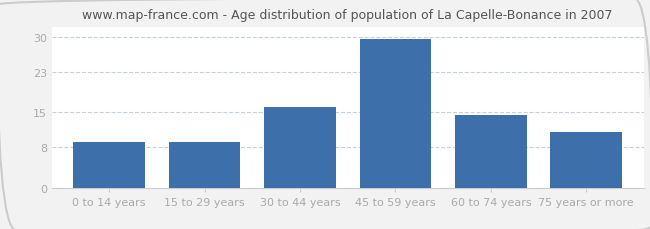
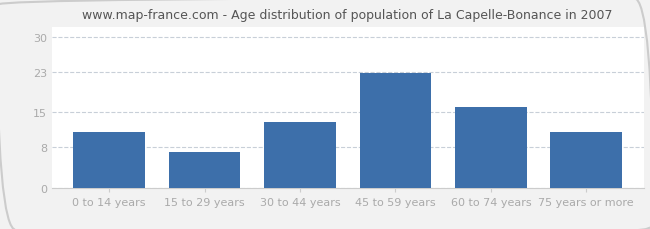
0 to 14 years: 9.0 -> 11.0
15 to 29 years: 9.0 -> 7.0
30 to 44 years: 16.0 -> 13.0
45 to 59 years: 29.5 -> 22.8
60 to 74 years: 14.5 -> 16.0
